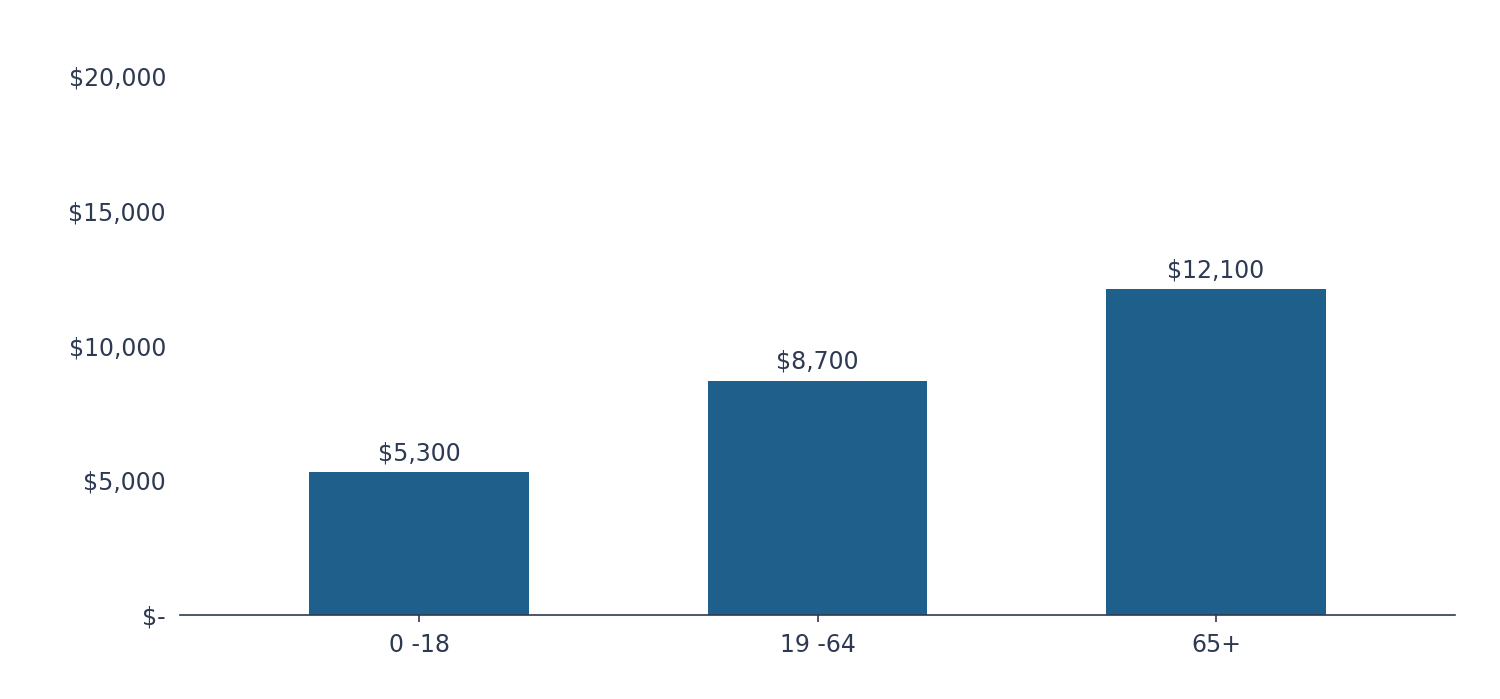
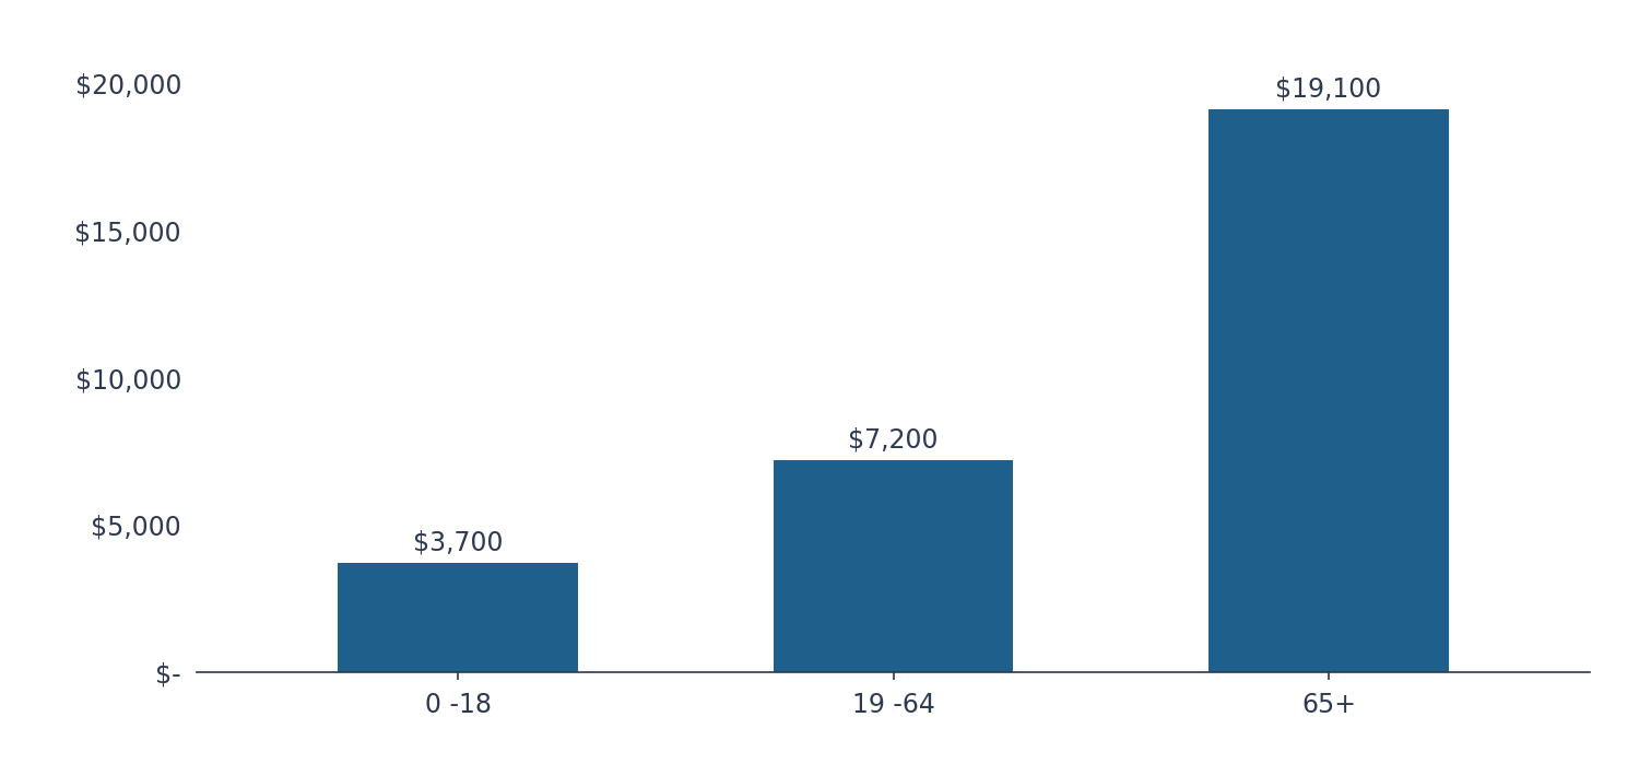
0 -18: $5,300 -> $3,700
19 -64: $8,700 -> $7,200
65+: $12,100 -> $19,100
